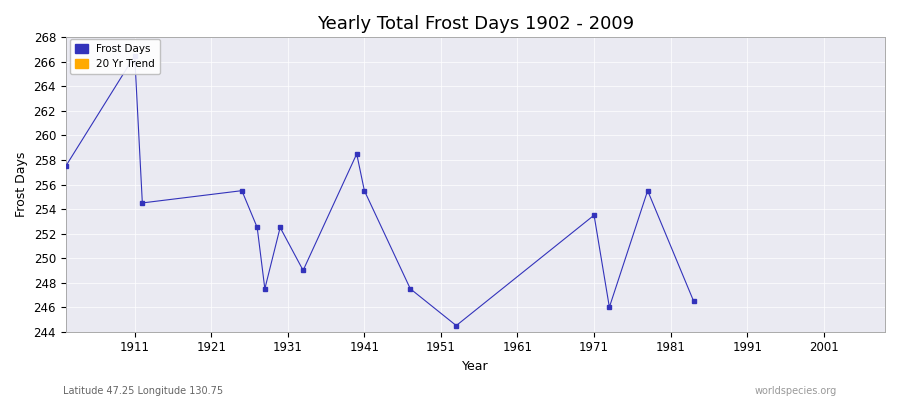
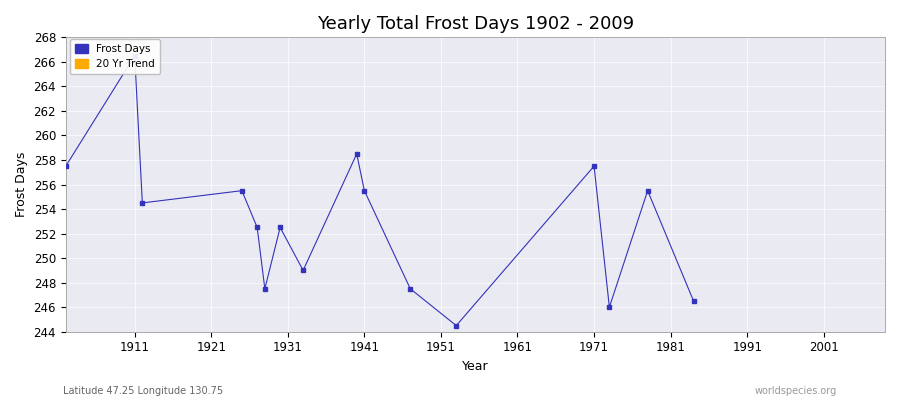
1971: 253.5 -> 257.5
